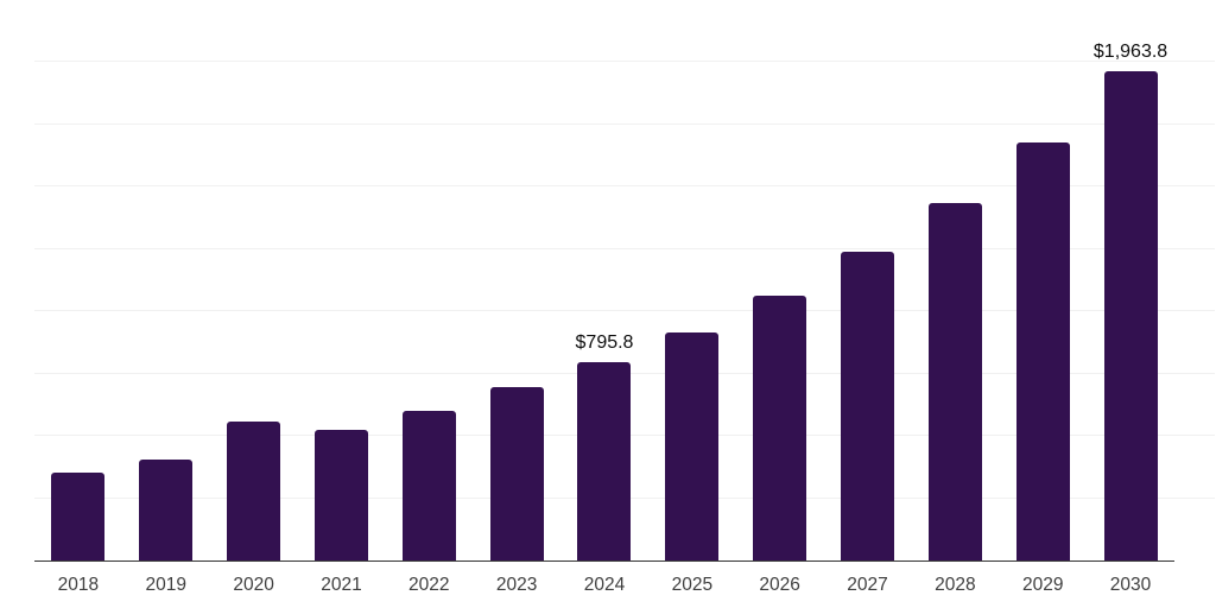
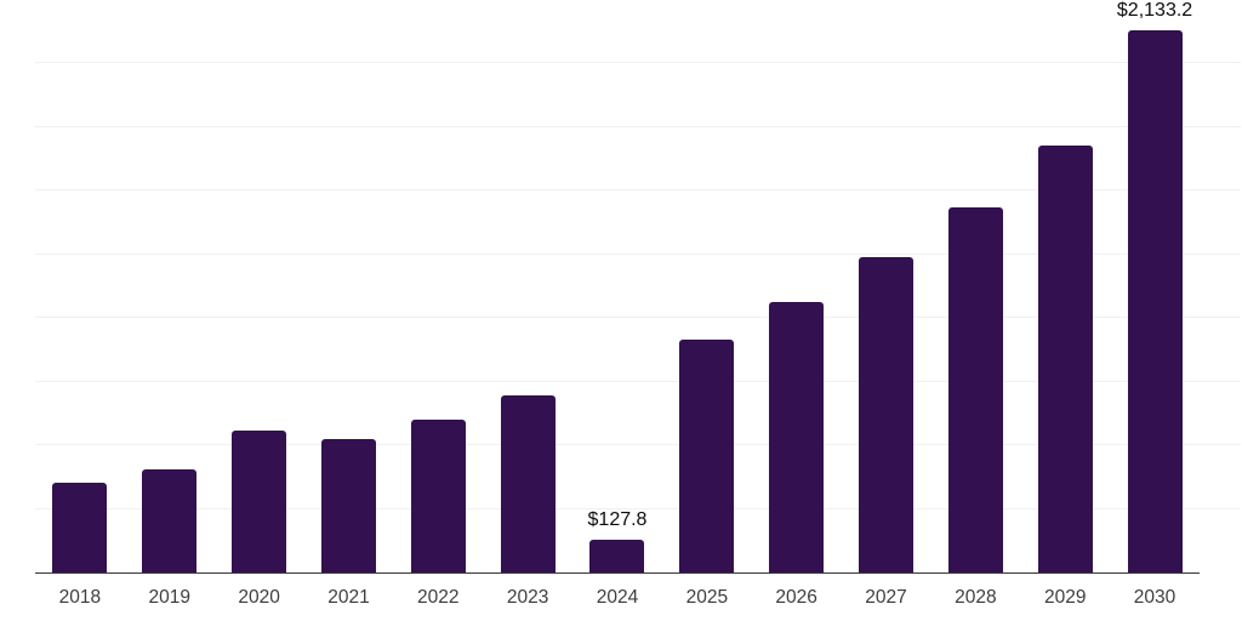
2024: $795.8 -> $127.8
2030: $1,963.8 -> $2,133.2
